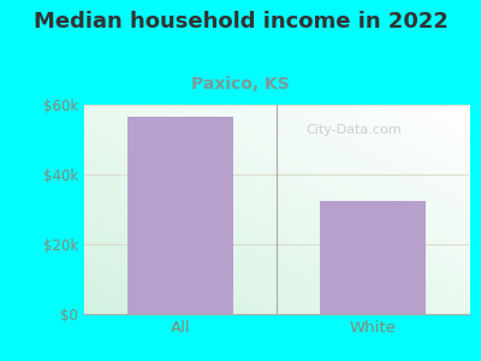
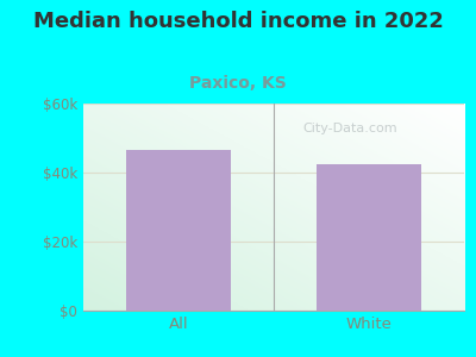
All: $56.5k -> $46.5k
White: $32.5k -> $42.5k
